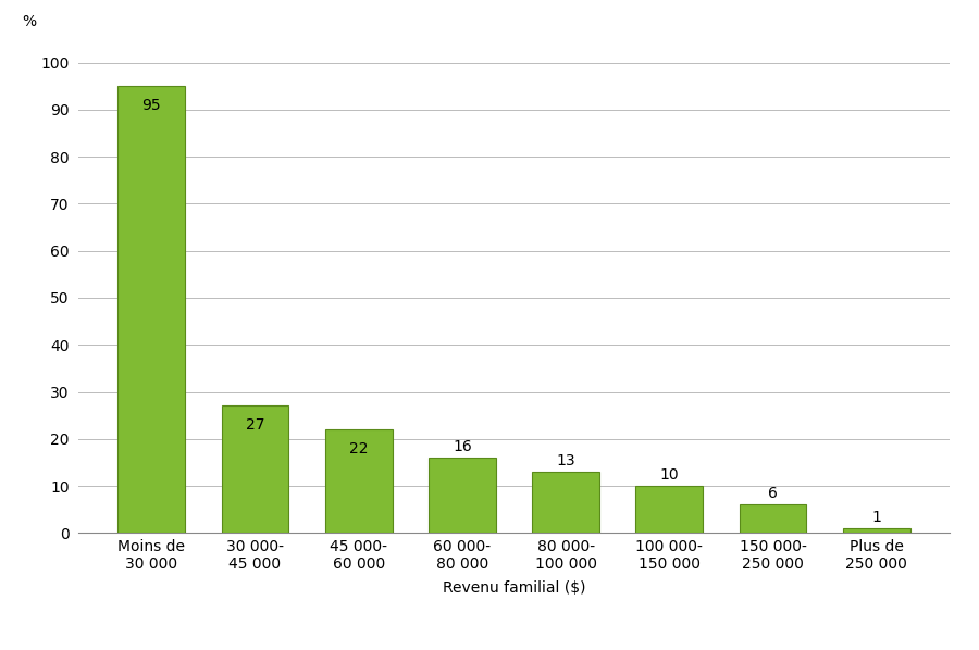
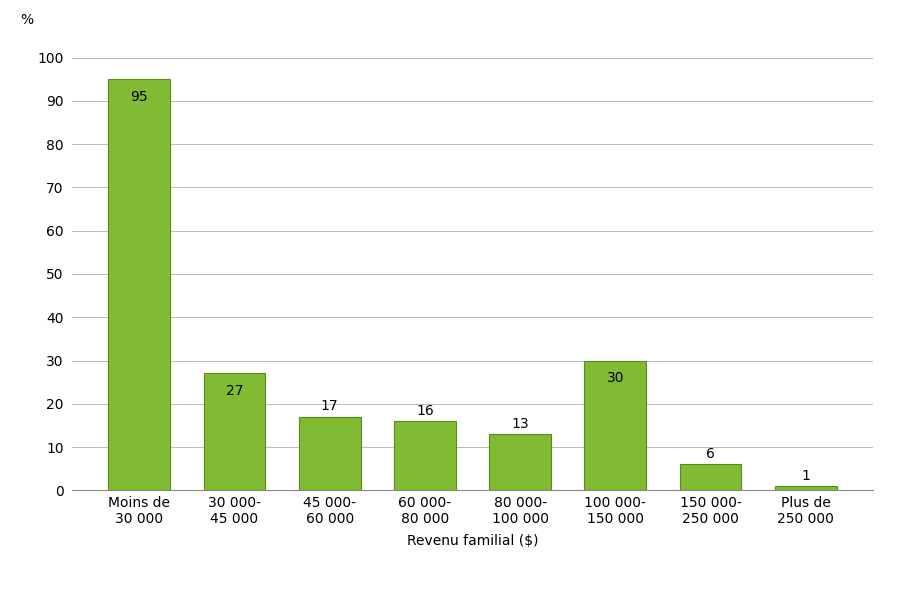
45 000- 60 000: 22 -> 17
100 000- 150 000: 10 -> 30
